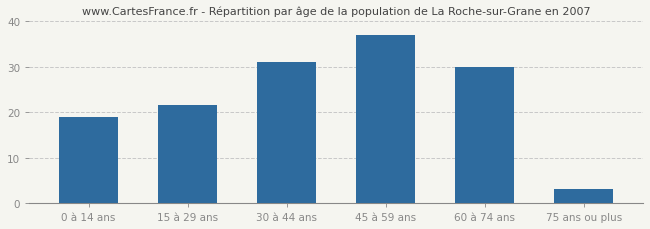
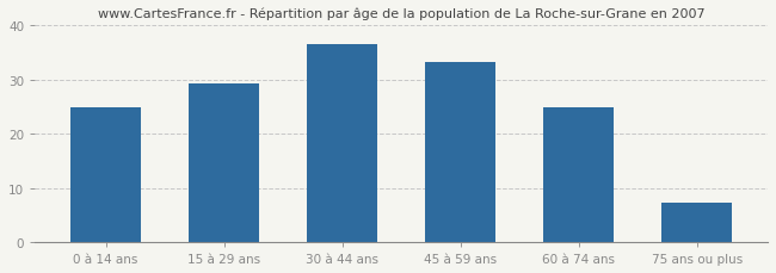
0 à 14 ans: 19.0 -> 25.0
15 à 29 ans: 21.5 -> 29.2
30 à 44 ans: 31.0 -> 36.5
45 à 59 ans: 37.0 -> 33.3
60 à 74 ans: 30.0 -> 25.0
75 ans ou plus: 3.0 -> 7.2
